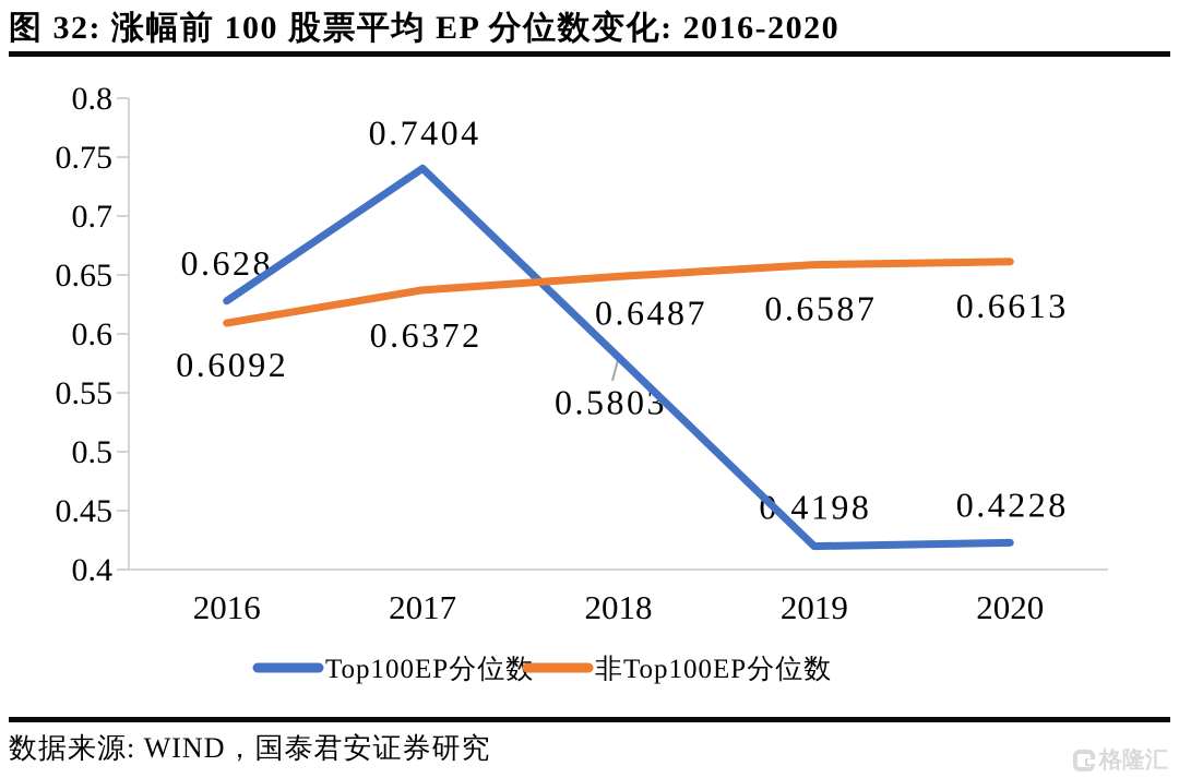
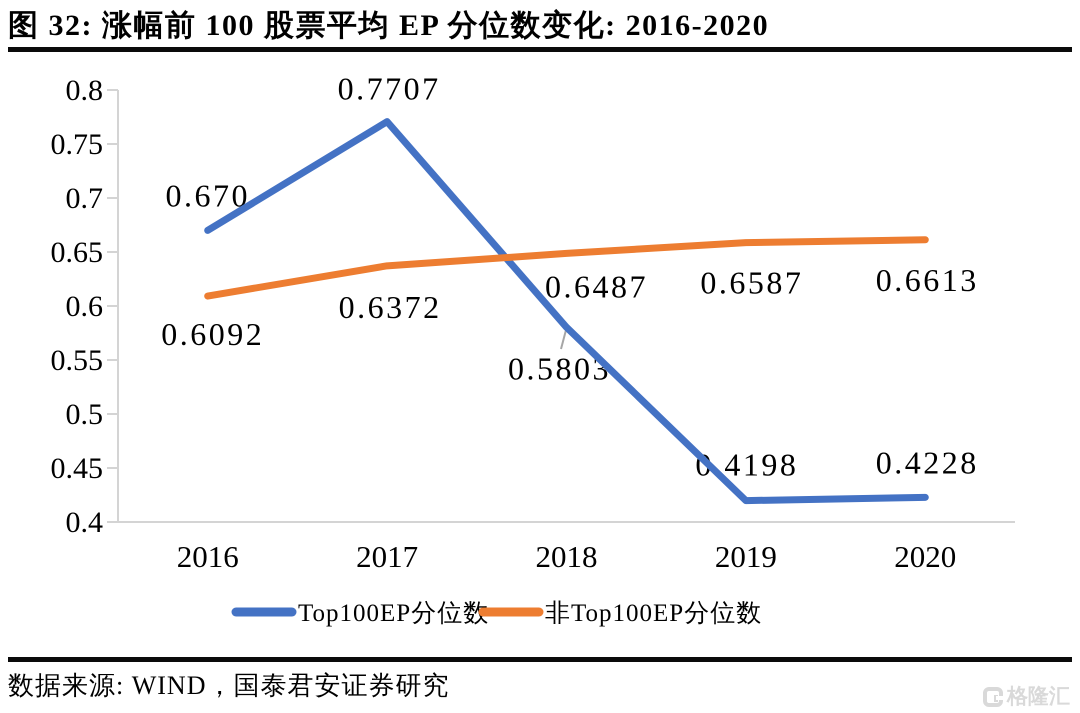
Top100EP分位数/2016: 0.628 -> 0.670
Top100EP分位数/2017: 0.7404 -> 0.7707
